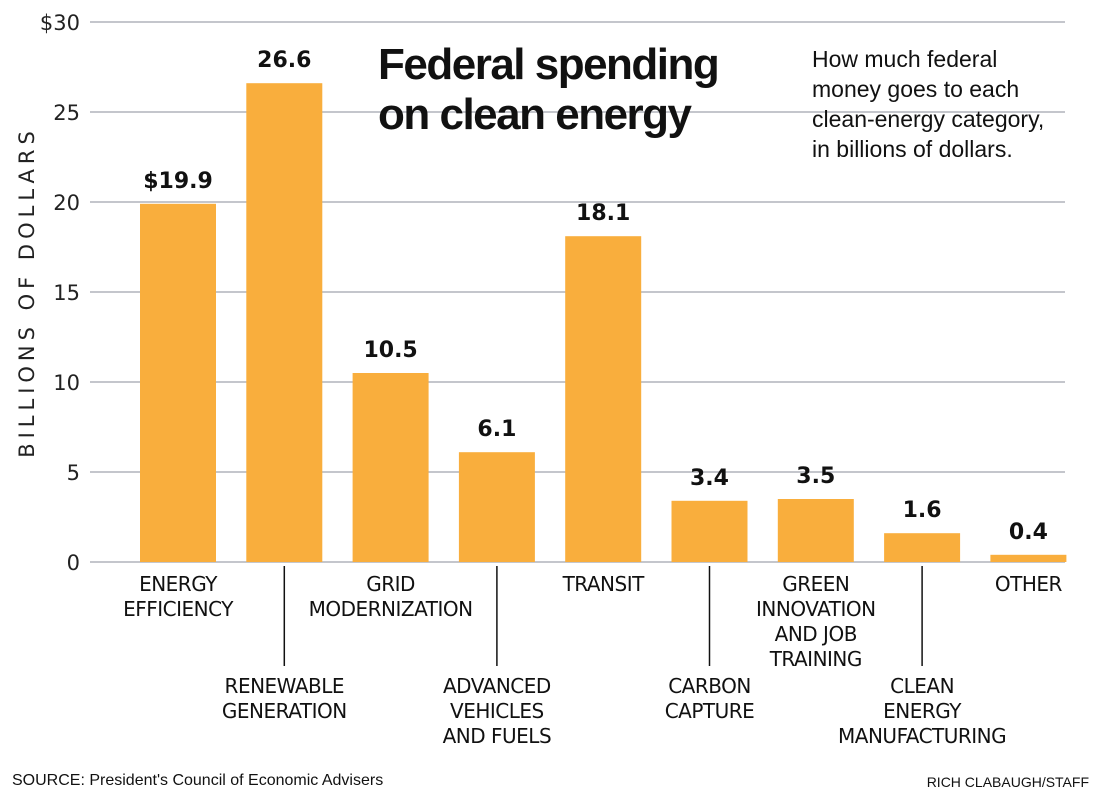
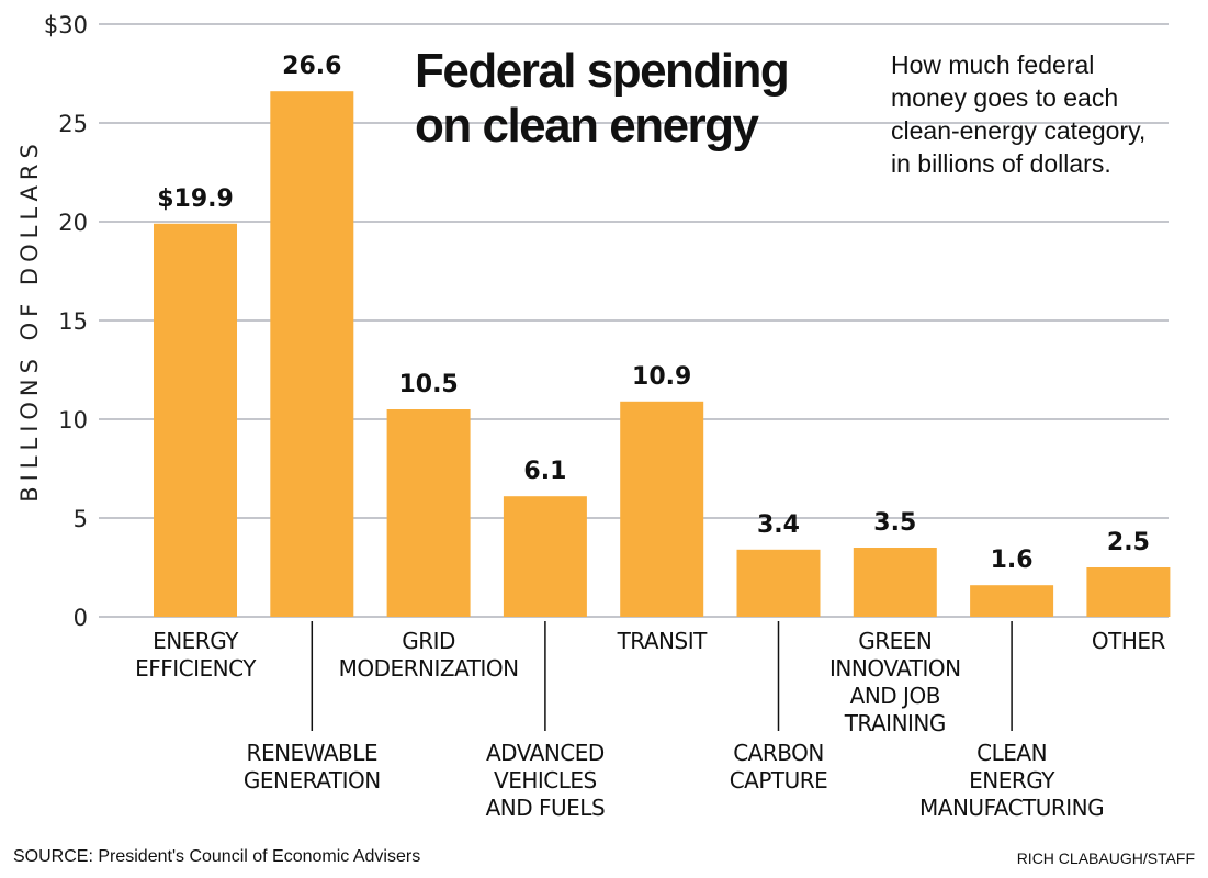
TRANSIT: 18.1 -> 10.9
OTHER: 0.4 -> 2.5
